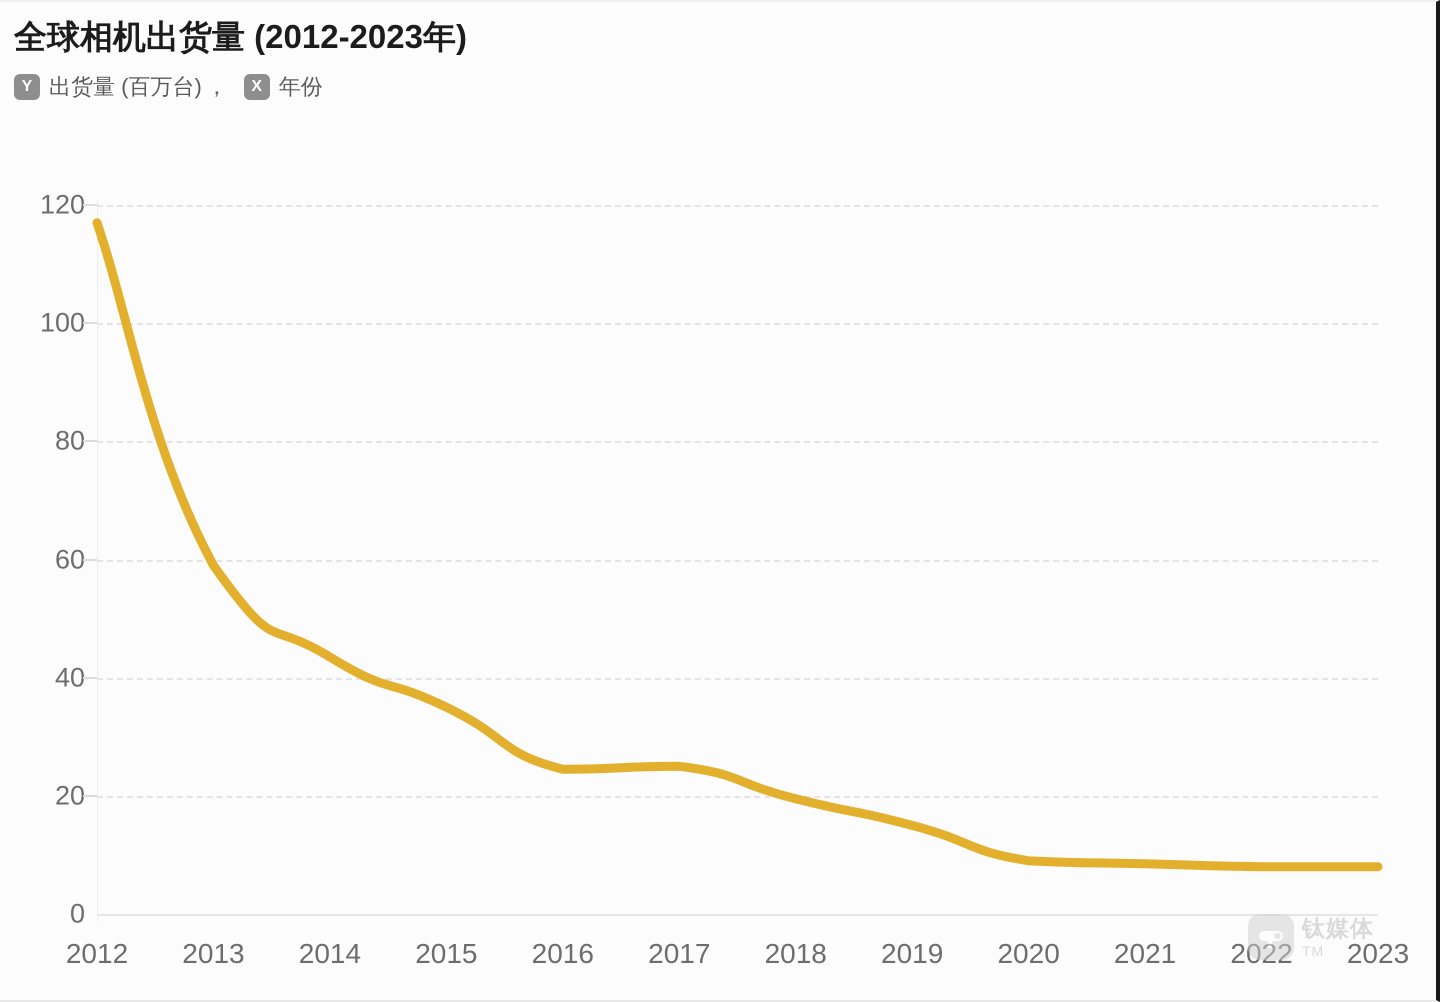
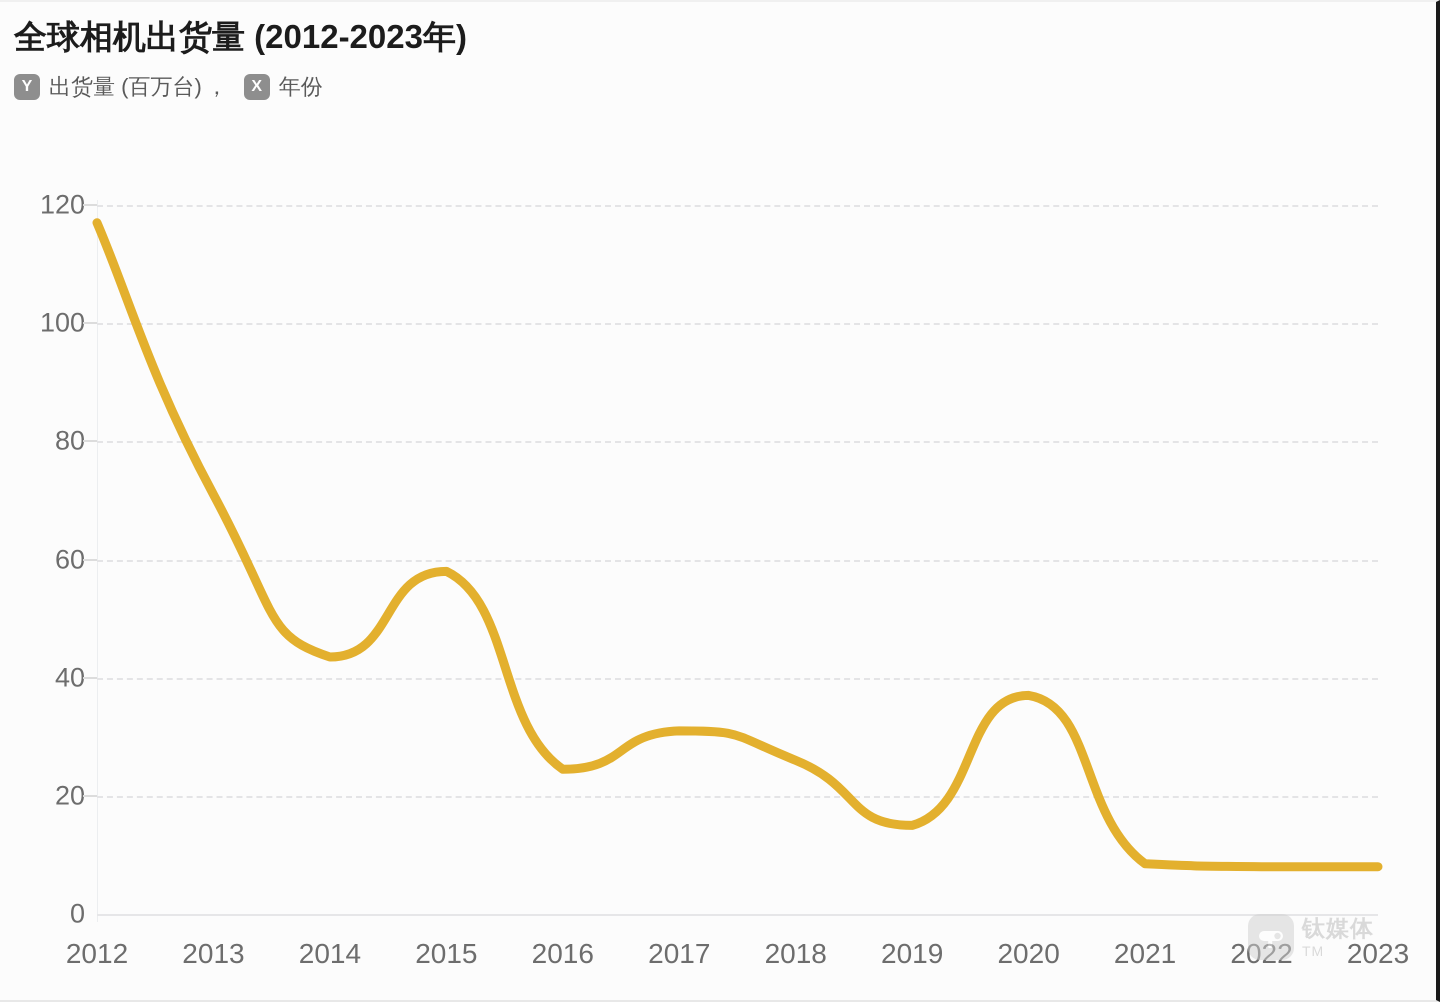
2013: 59 -> 71
2015: 35 -> 58
2017: 25 -> 31
2018: 20 -> 26
2020: 9 -> 37
